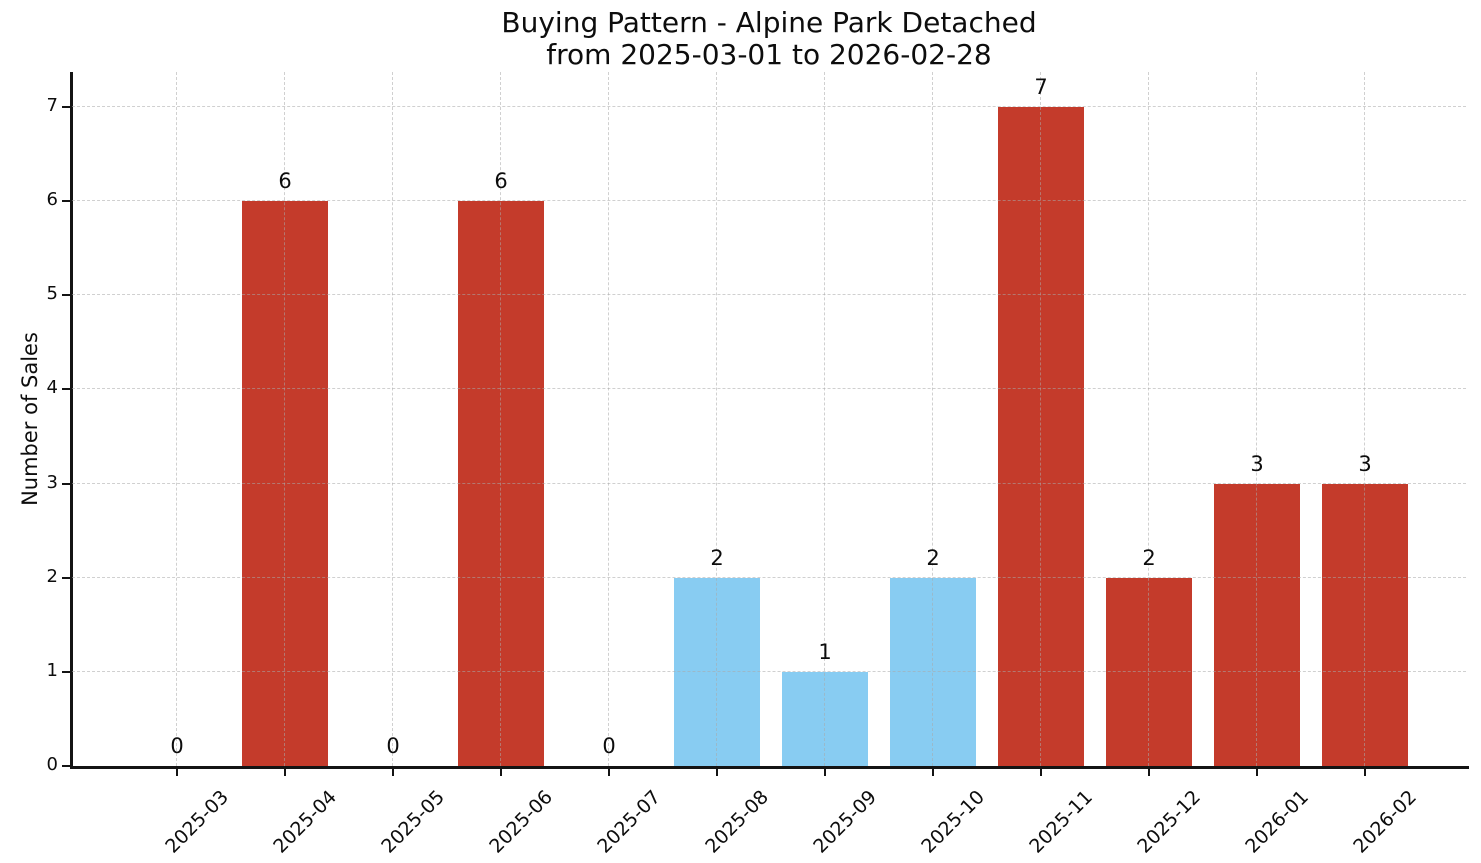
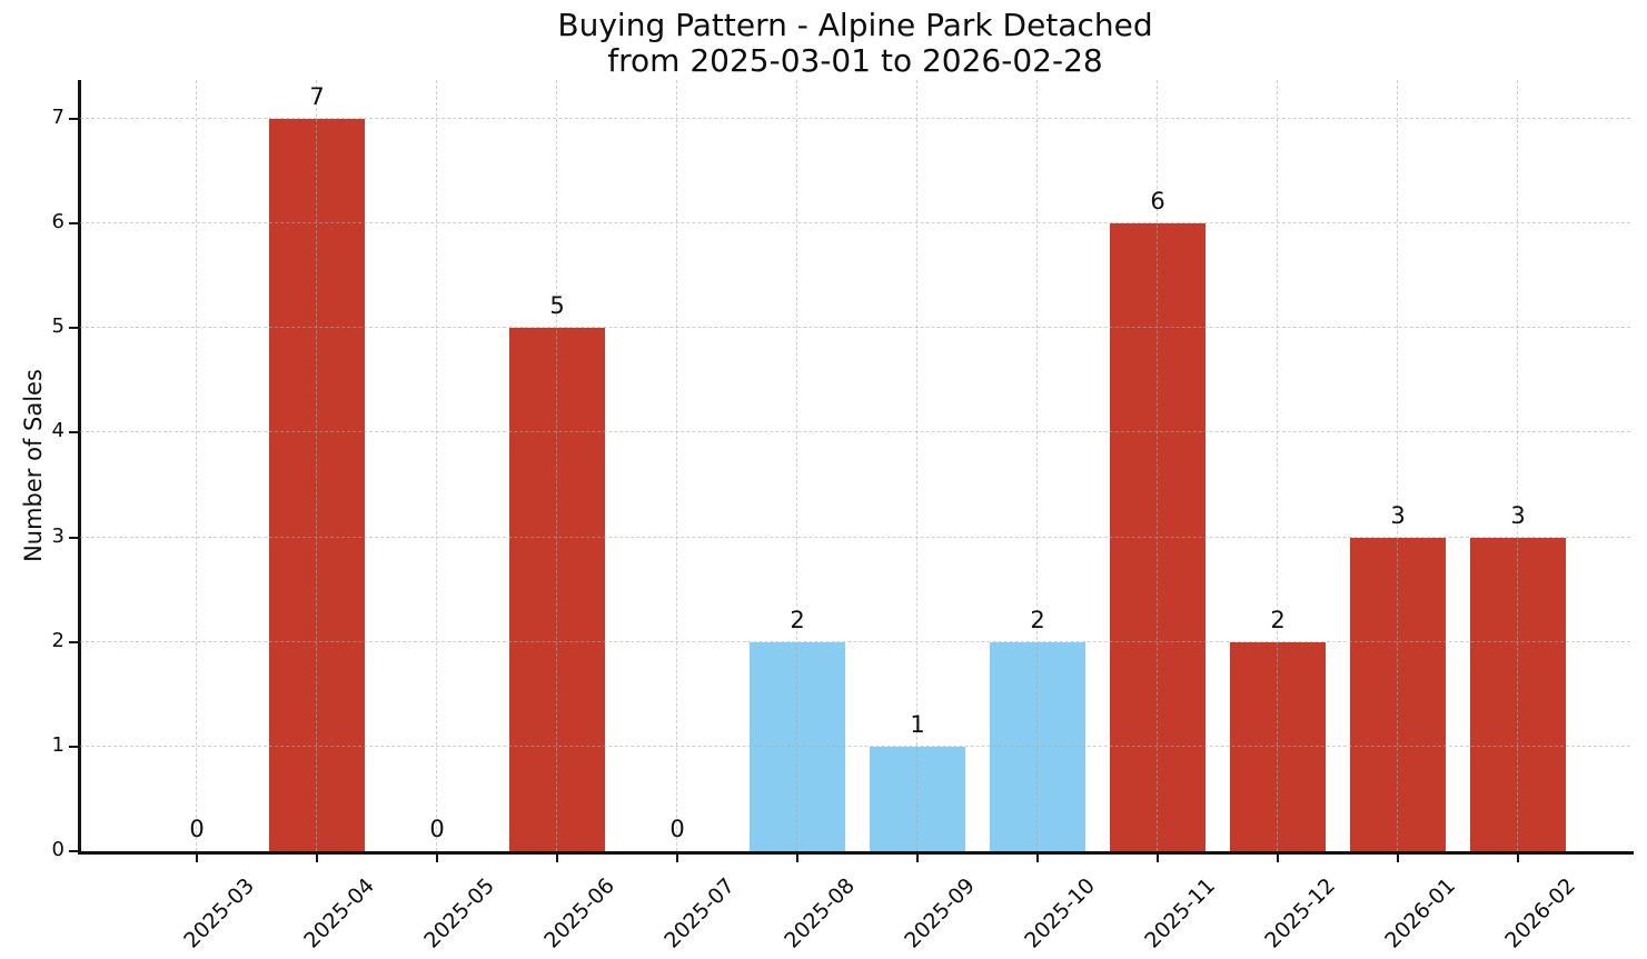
2025-04: 6 -> 7
2025-06: 6 -> 5
2025-11: 7 -> 6
